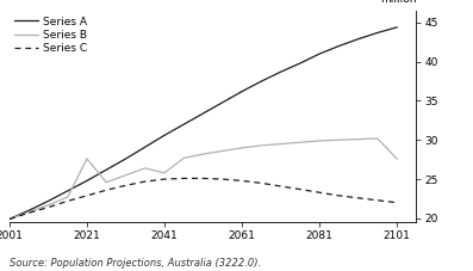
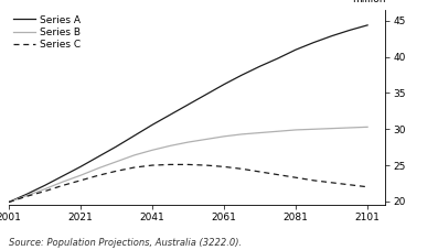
Series B/2021: 27.6 -> 23.6
Series B/2041: 25.8 -> 27.1
Series B/2101: 27.6 -> 30.3
